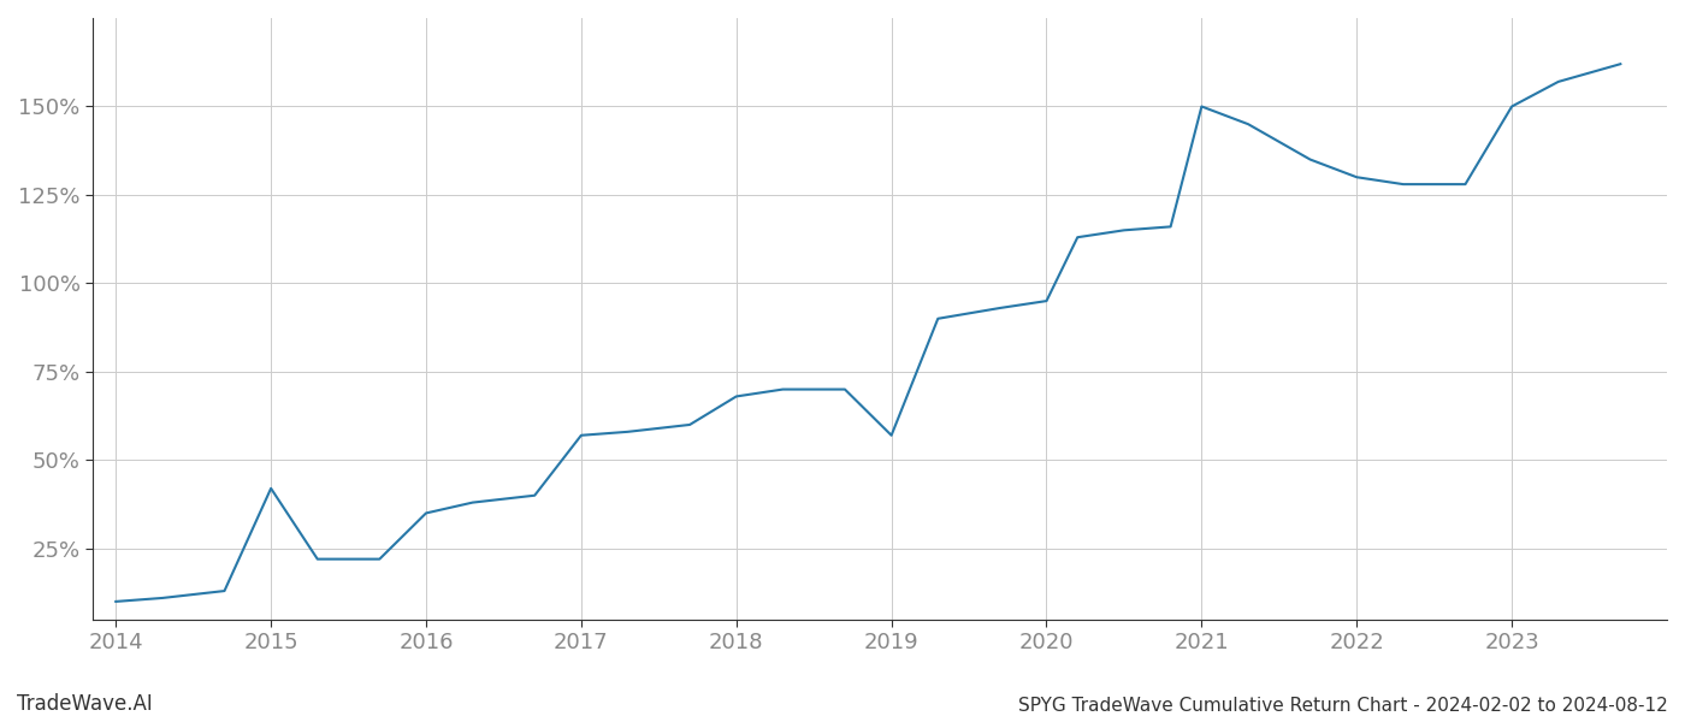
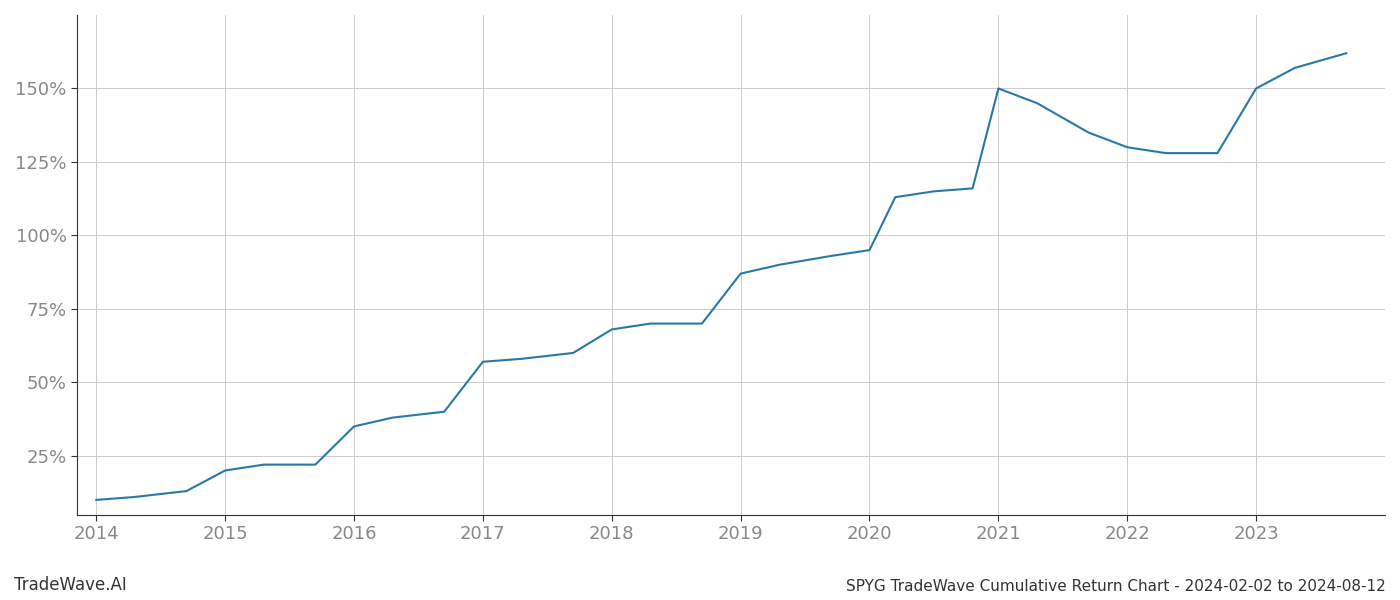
2015: 42% -> 20%
2019: 57% -> 87%
